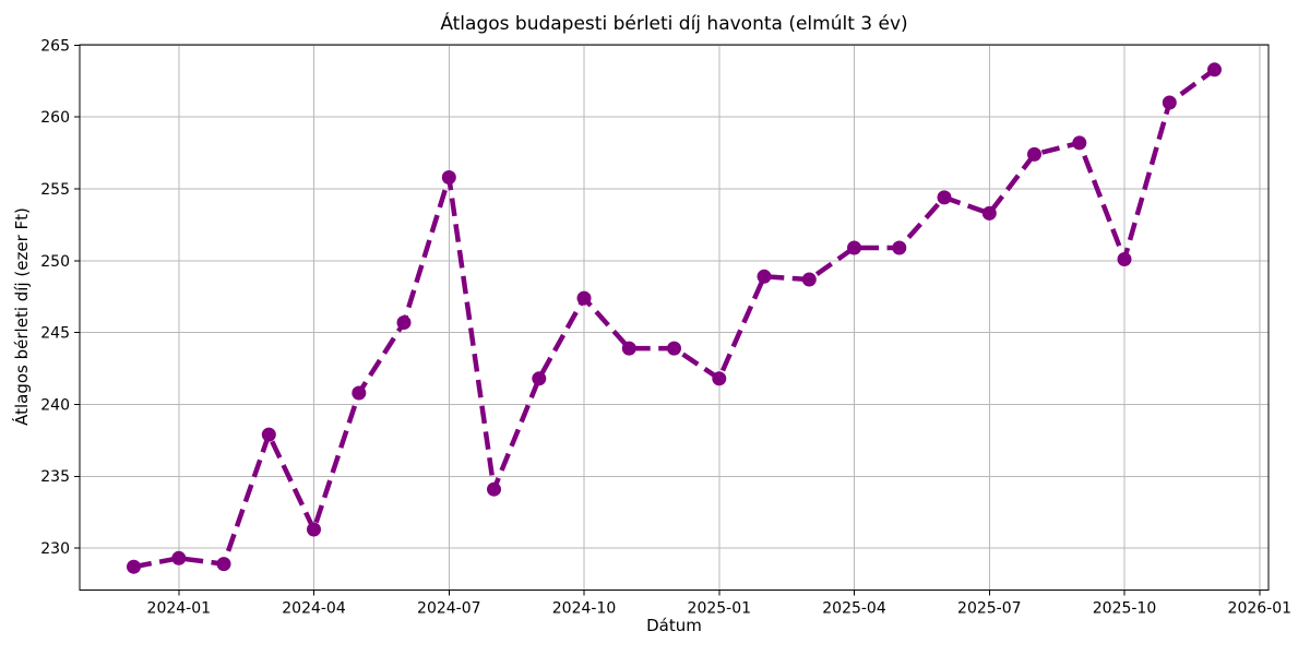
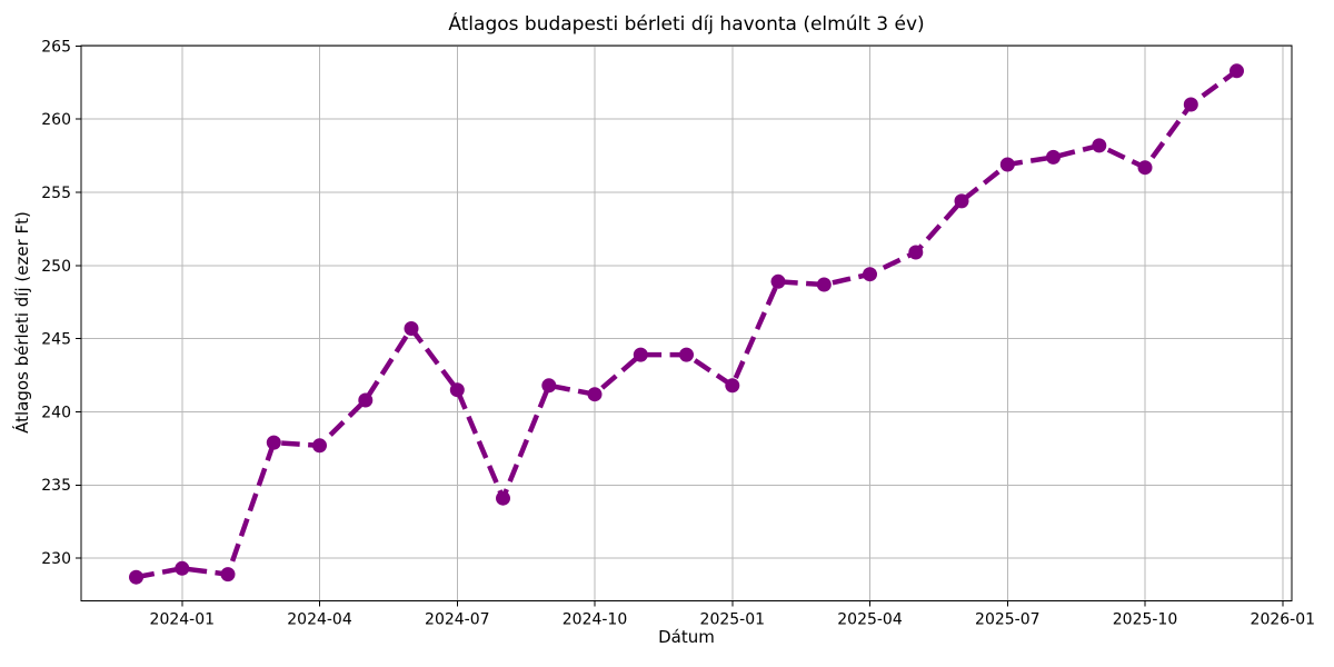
2024-04: 231.3 -> 237.7
2024-07: 255.8 -> 241.5
2024-10: 247.4 -> 241.2
2025-04: 250.9 -> 249.4
2025-07: 253.3 -> 256.9
2025-10: 250.1 -> 256.7
